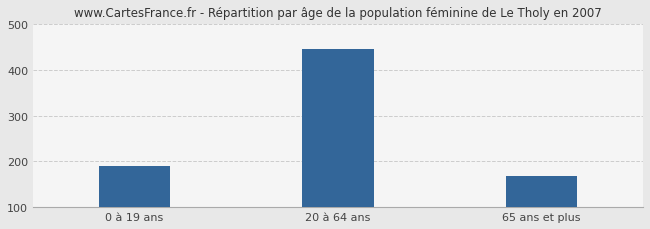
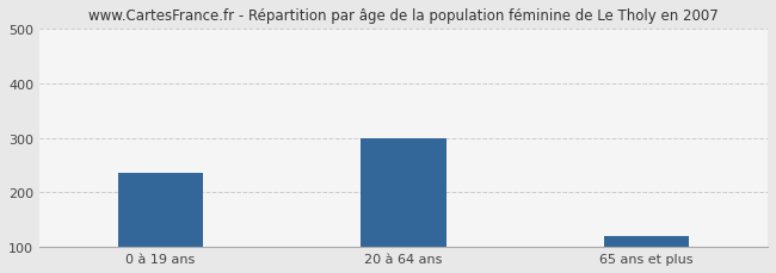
0 à 19 ans: 190 -> 235
20 à 64 ans: 447 -> 300
65 ans et plus: 168 -> 120
